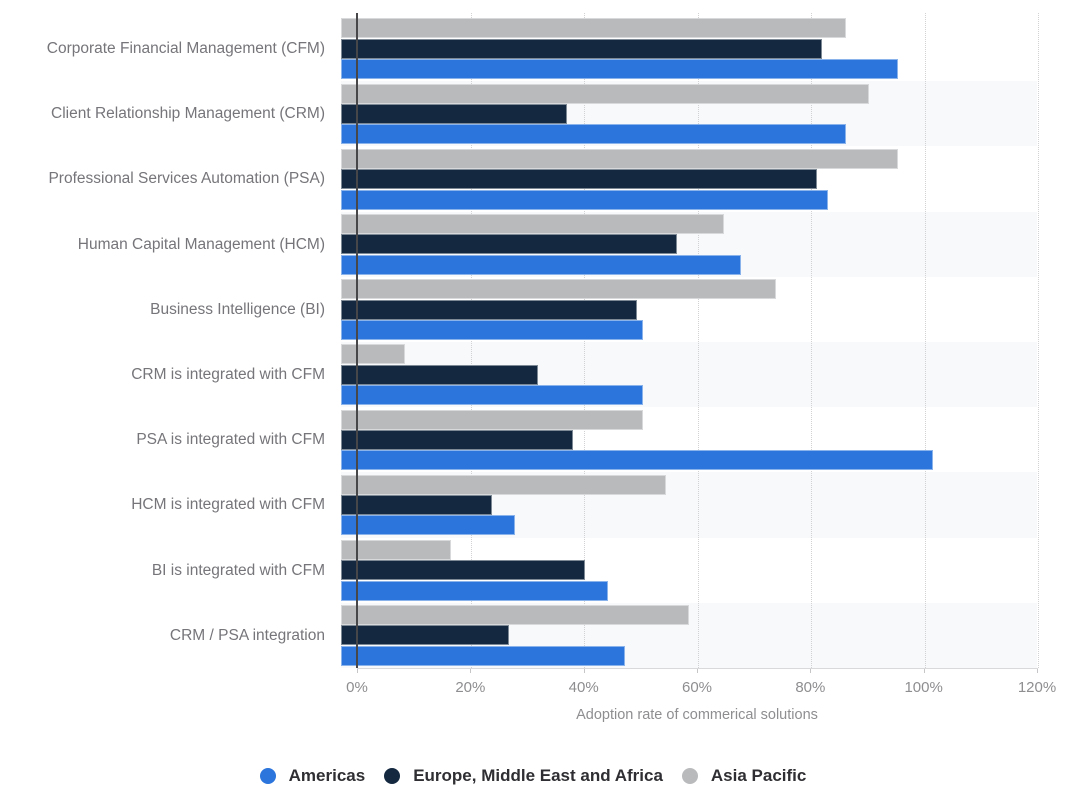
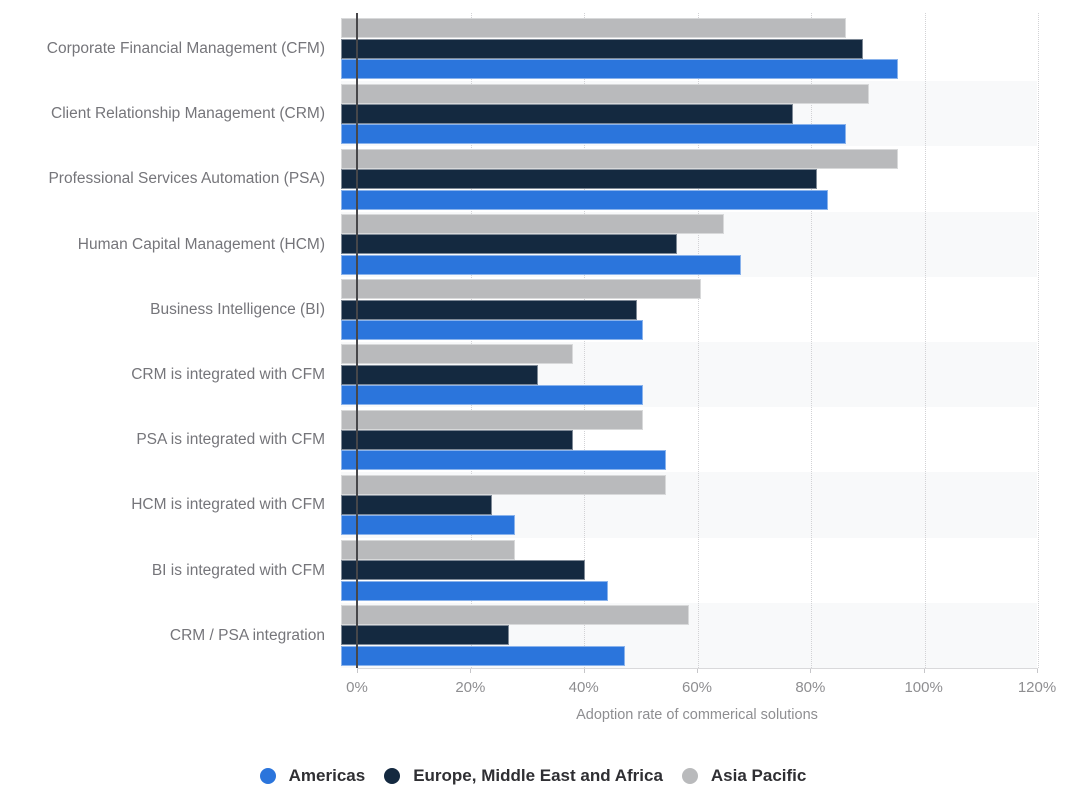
Europe, Middle East and Africa/Corporate Financial Management (CFM): 83% -> 90%
Europe, Middle East and Africa/Client Relationship Management (CRM): 39% -> 78%
Asia Pacific/Business Intelligence (BI): 75% -> 62%
Asia Pacific/CRM is integrated with CFM: 11% -> 40%
Americas/PSA is integrated with CFM: 102% -> 56%
Asia Pacific/BI is integrated with CFM: 19% -> 30%
